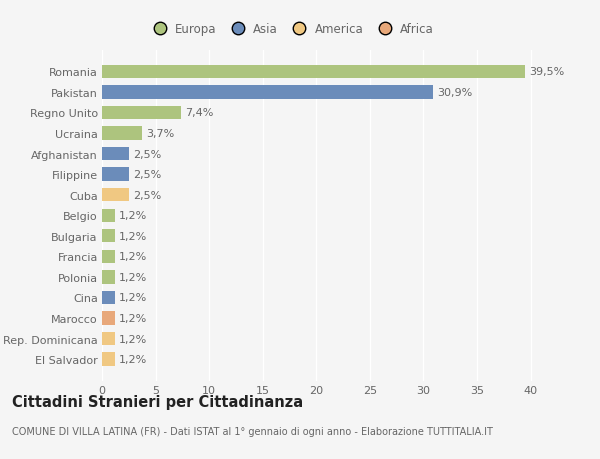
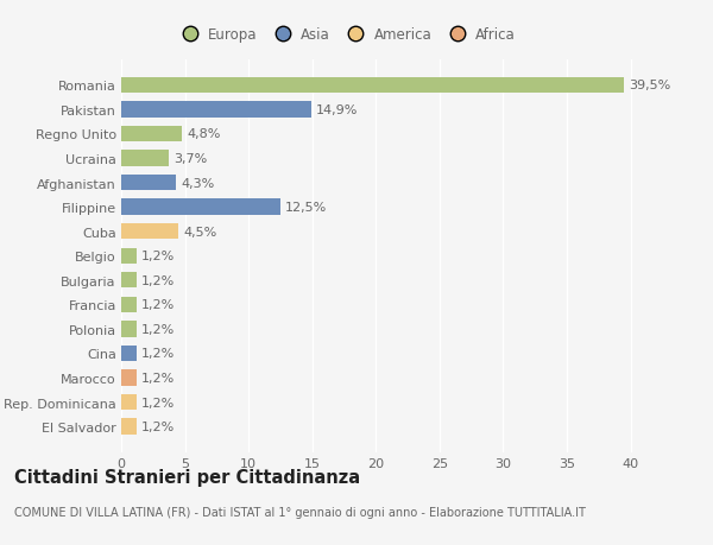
Pakistan: 30,9% -> 14,9%
Regno Unito: 7,4% -> 4,8%
Afghanistan: 2,5% -> 4,3%
Filippine: 2,5% -> 12,5%
Cuba: 2,5% -> 4,5%
